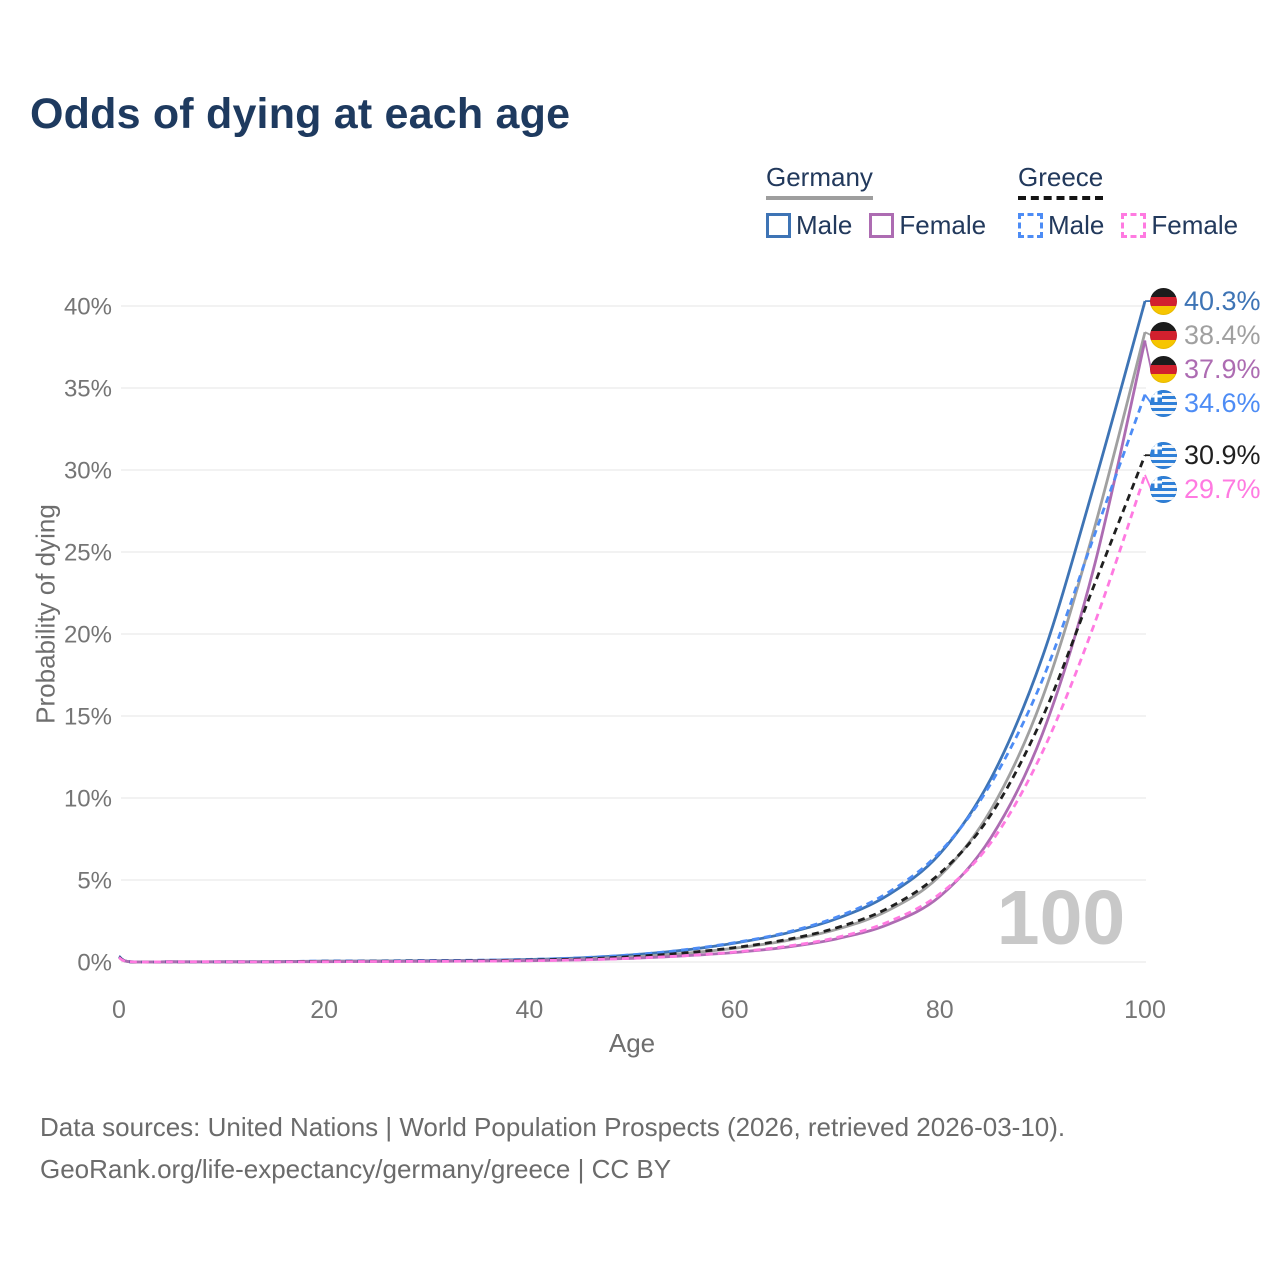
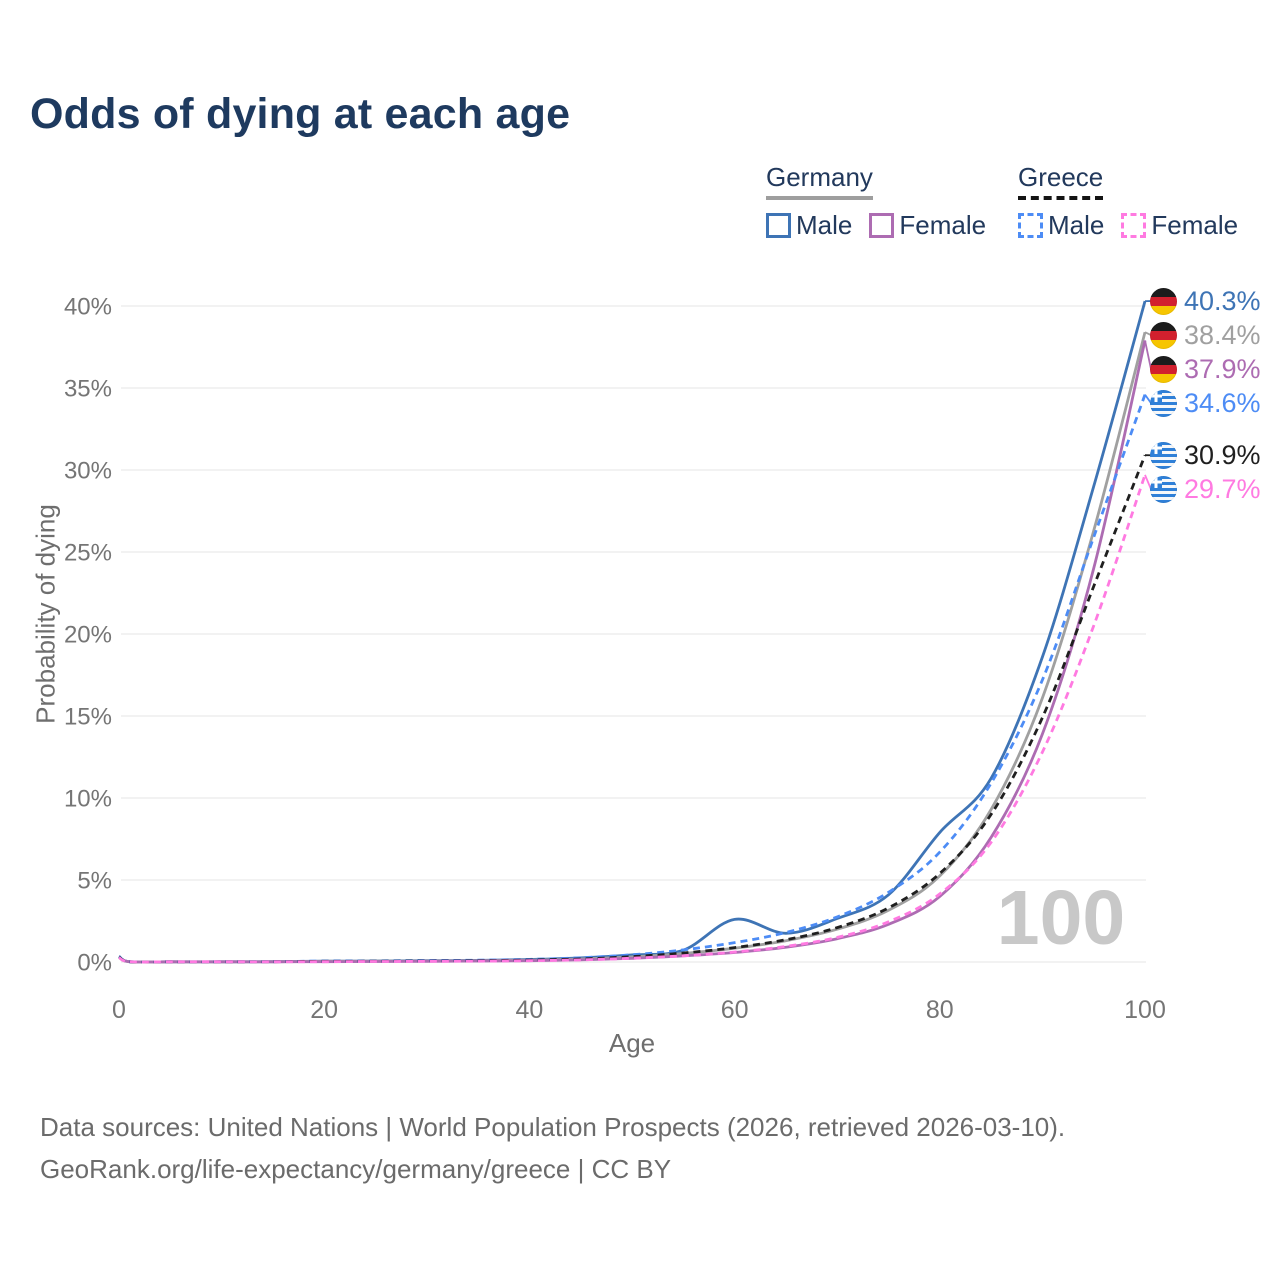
Germany Male/60: 1.1% -> 2.6%
Germany Male/80: 6.6% -> 7.9%
